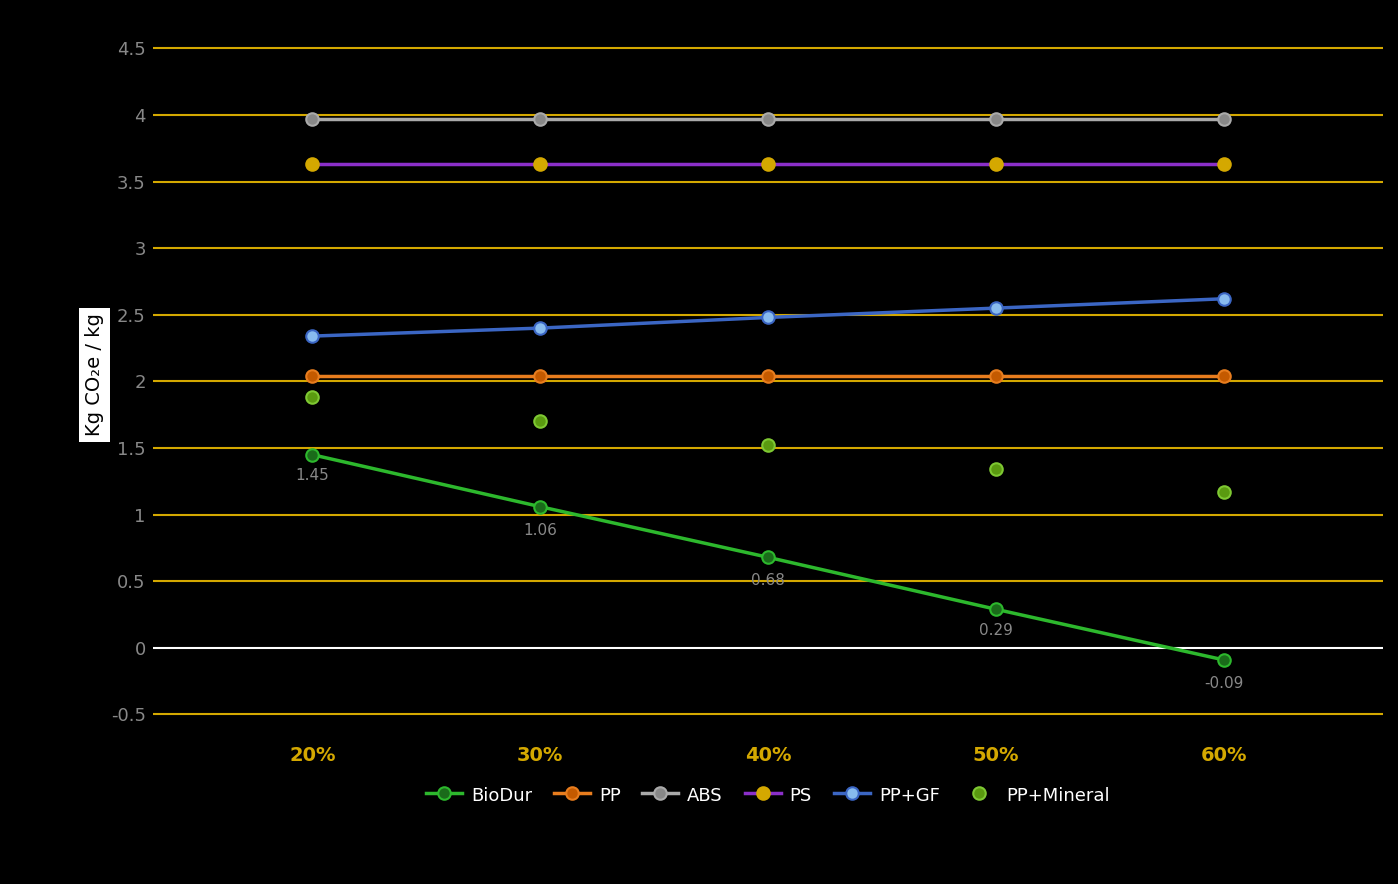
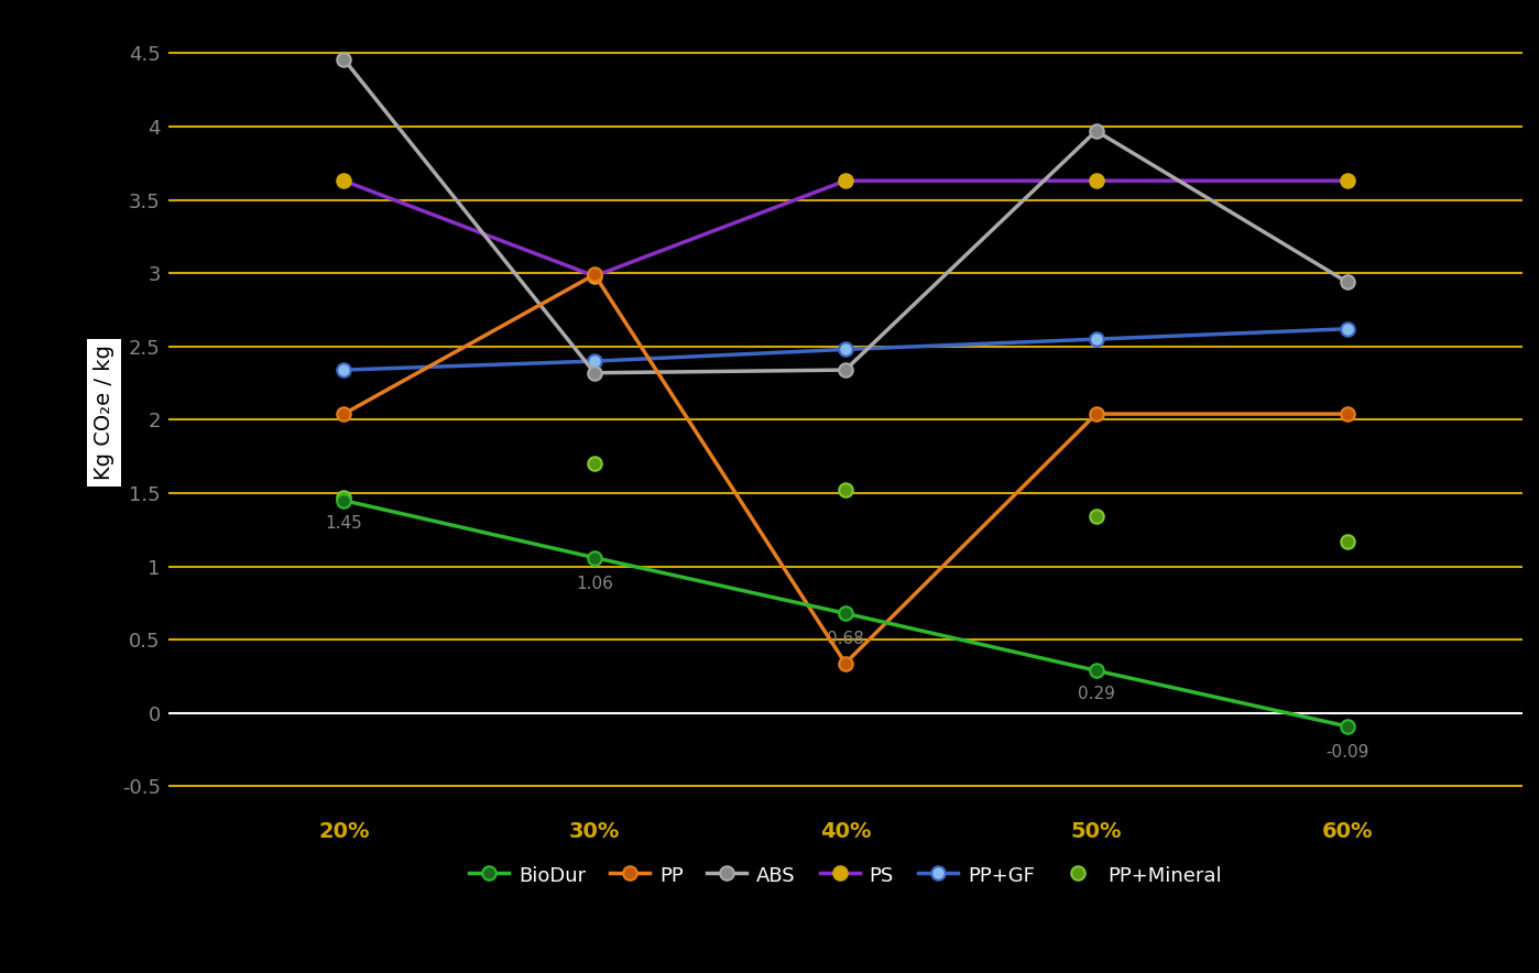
ABS/20%: 3.97 -> 4.46
PP+Mineral/20%: 1.88 -> 1.47
PP/30%: 2.04 -> 2.99
ABS/30%: 3.97 -> 2.32
PS/30%: 3.63 -> 2.98
PP/40%: 2.04 -> 0.34
ABS/40%: 3.97 -> 2.34
ABS/60%: 3.97 -> 2.94
